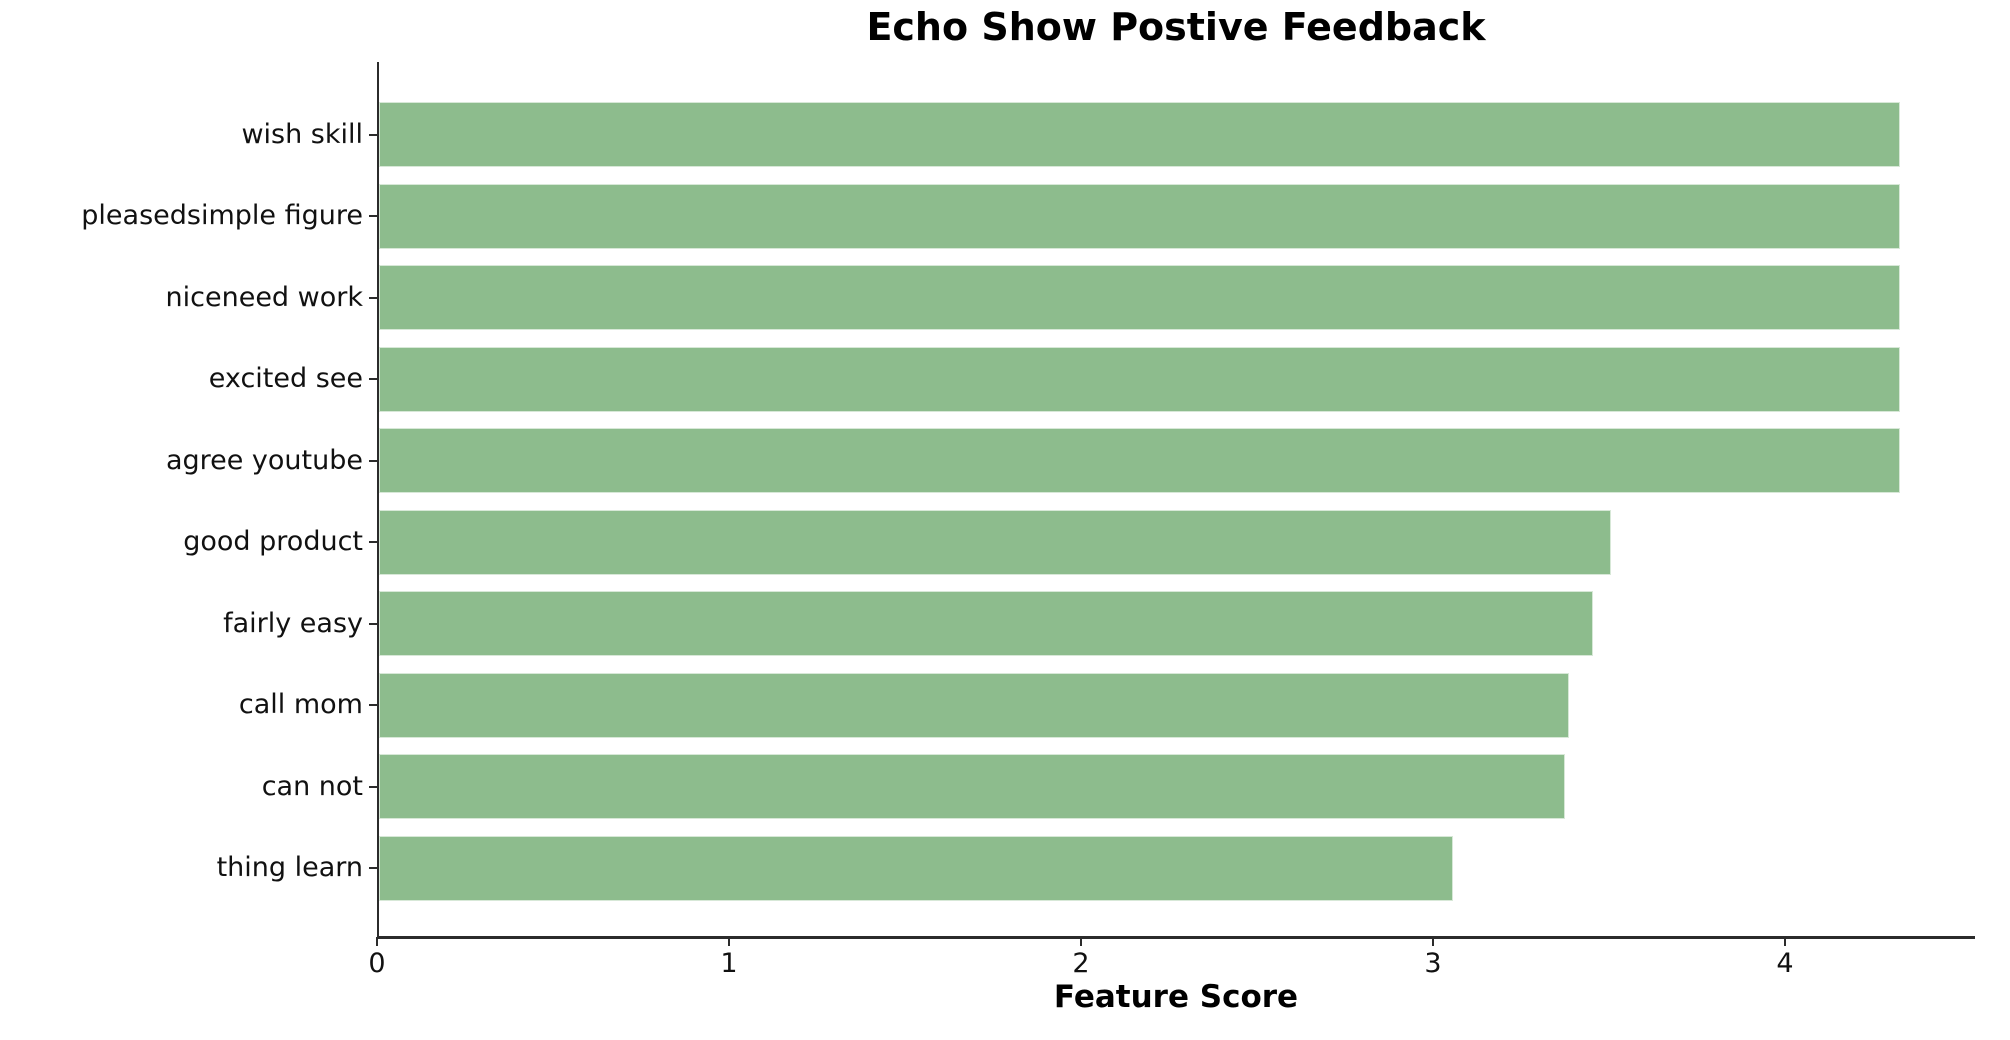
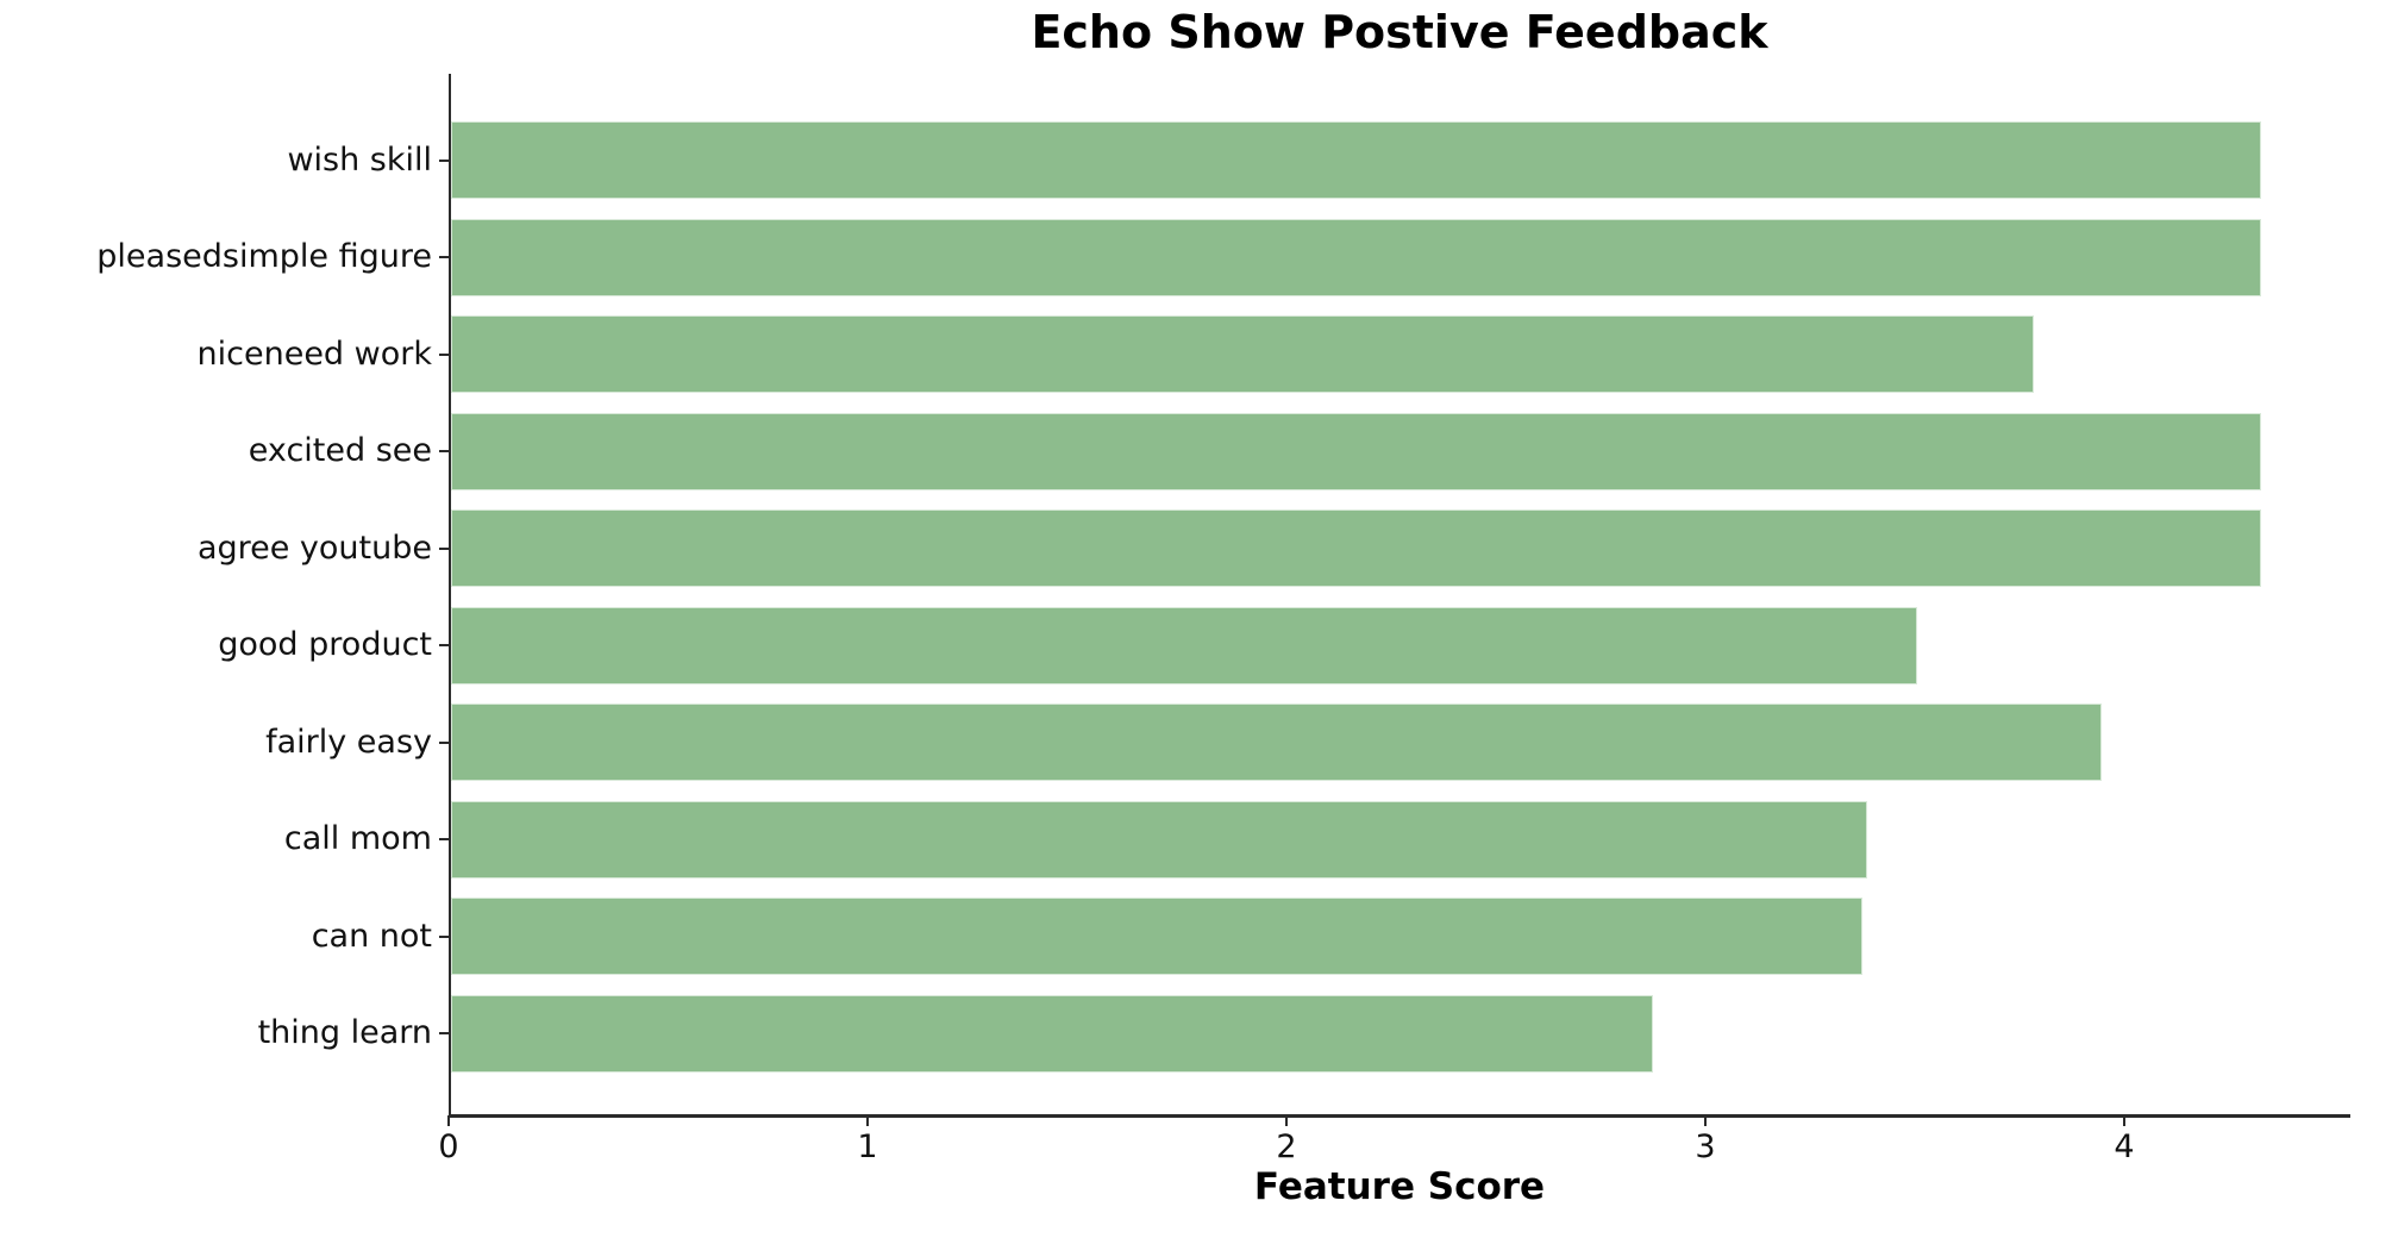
niceneed work: 4.32 -> 3.78
fairly easy: 3.45 -> 3.94
thing learn: 3.05 -> 2.87
